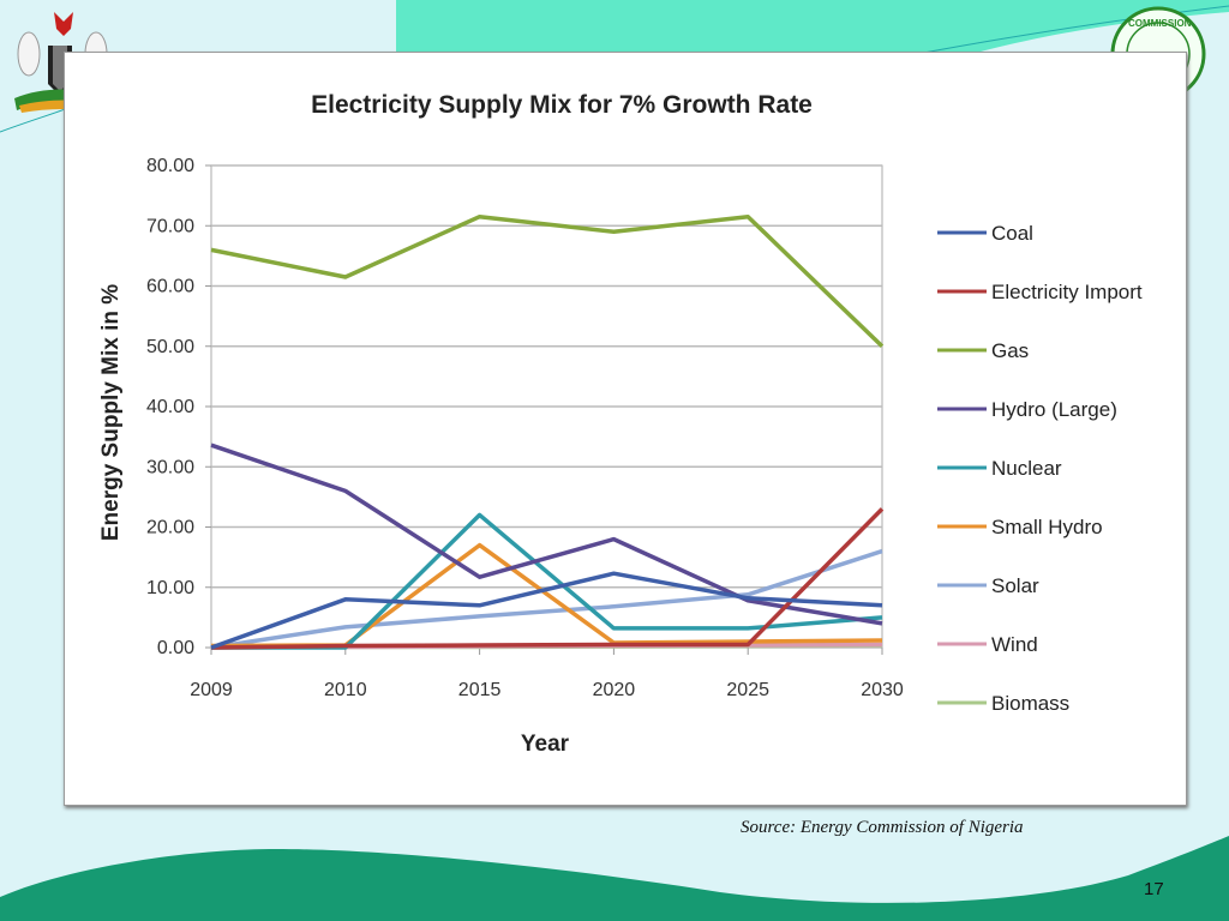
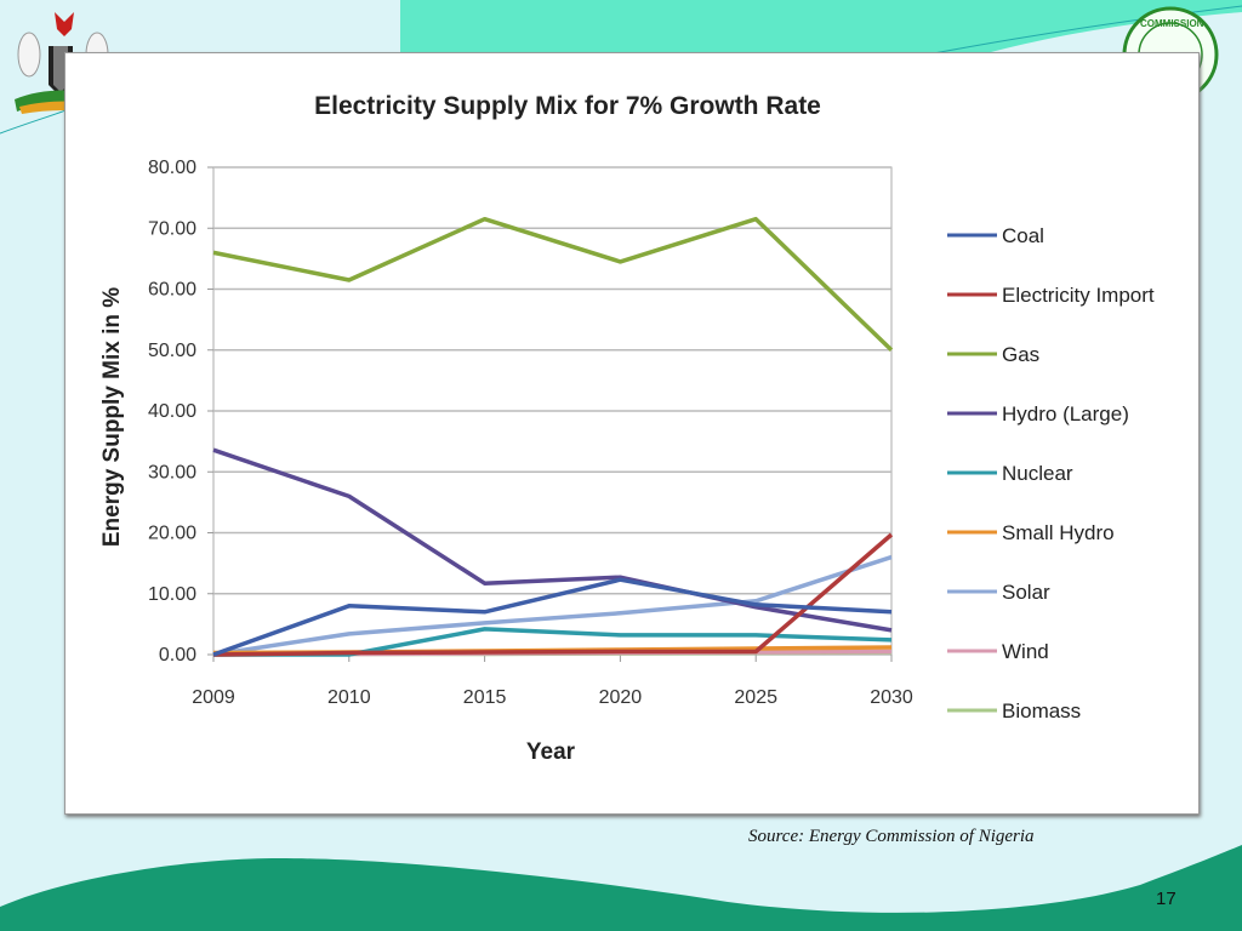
Nuclear/2015: 22 -> 4
Small Hydro/2015: 17 -> 1
Gas/2020: 69 -> 64
Hydro (Large)/2020: 18 -> 13
Electricity Import/2030: 23 -> 20
Nuclear/2030: 5 -> 2
